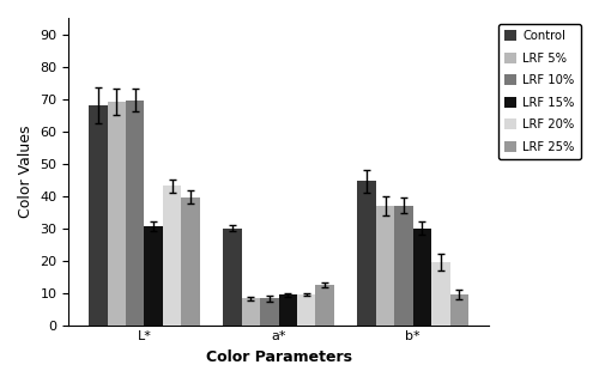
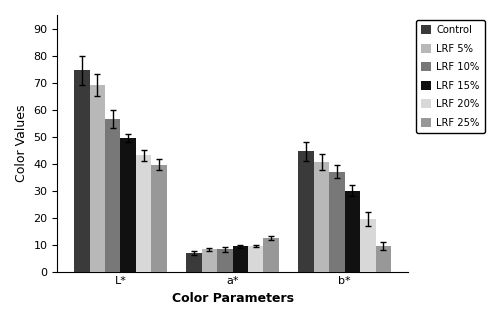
Control/L*: 68.0 -> 74.5
LRF 10%/L*: 69.5 -> 56.5
LRF 15%/L*: 30.5 -> 49.5
Control/a*: 30.0 -> 7.0
LRF 5%/b*: 37.0 -> 40.5
